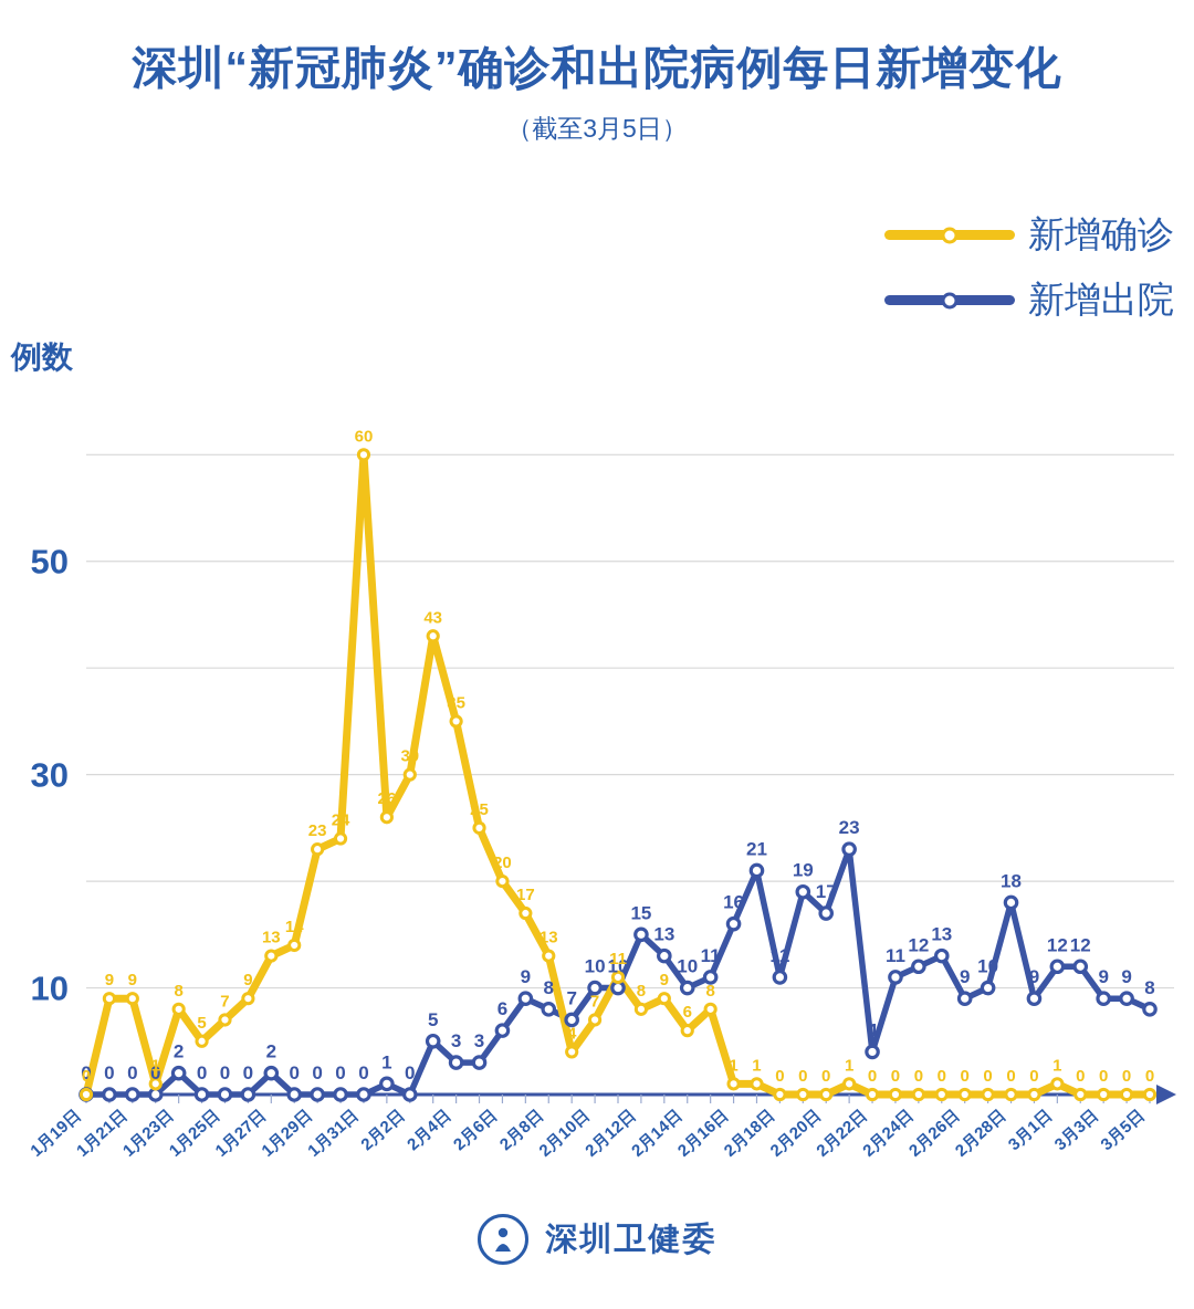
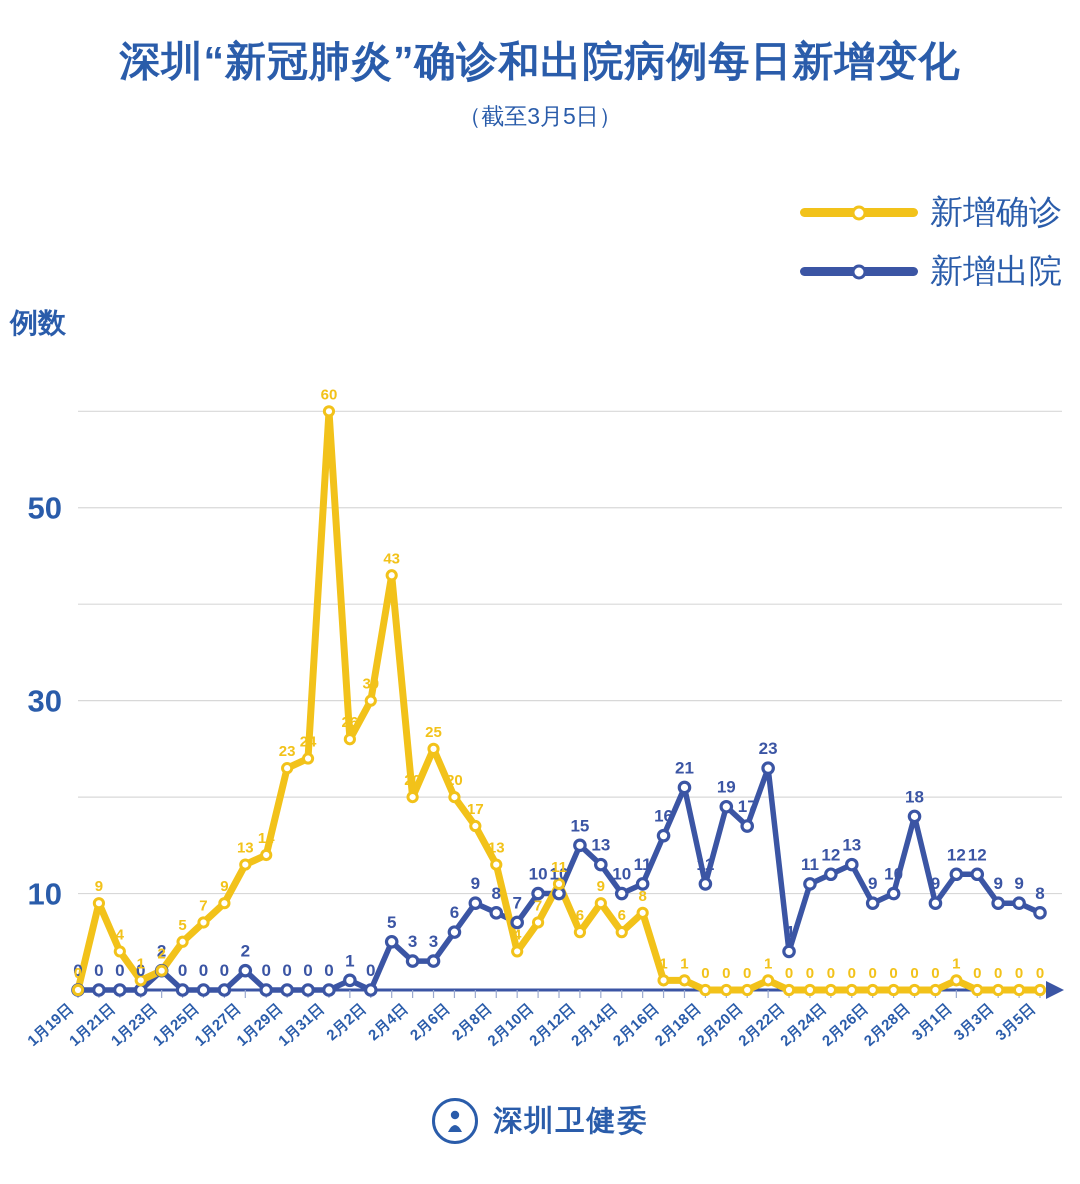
新增确诊/1月21日: 9 -> 4
新增确诊/1月23日: 8 -> 2
新增确诊/2月4日: 35 -> 20
新增确诊/2月12日: 8 -> 6
